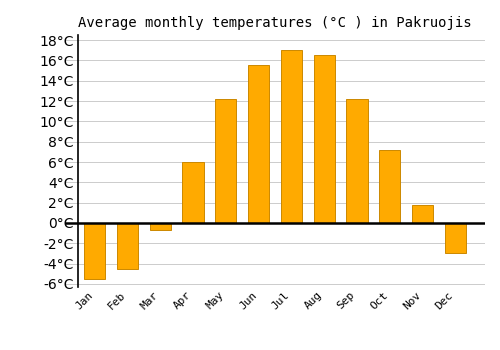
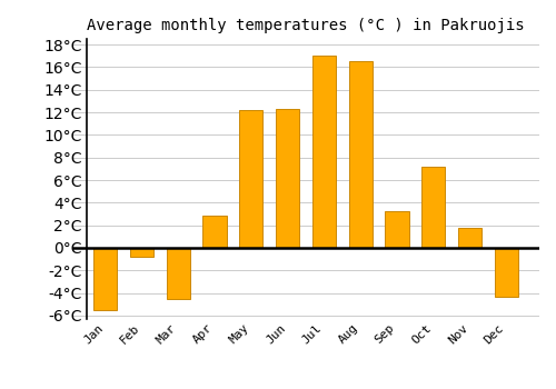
Feb: -4.5°C -> -0.8°C
Mar: -0.7°C -> -4.5°C
Apr: 6.0°C -> 2.9°C
Jun: 15.5°C -> 12.3°C
Sep: 12.2°C -> 3.2°C
Dec: -3.0°C -> -4.3°C
